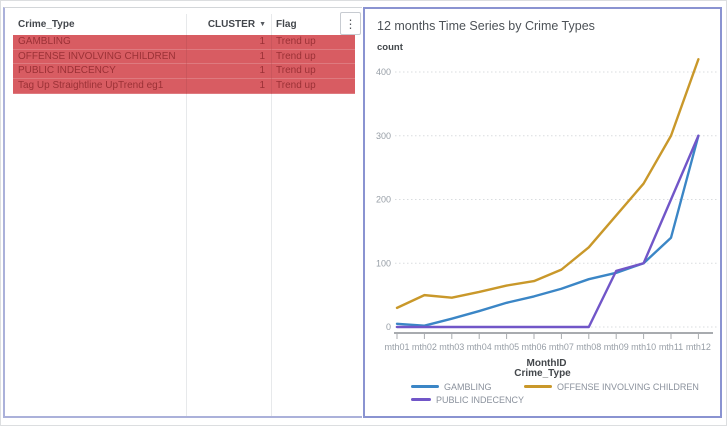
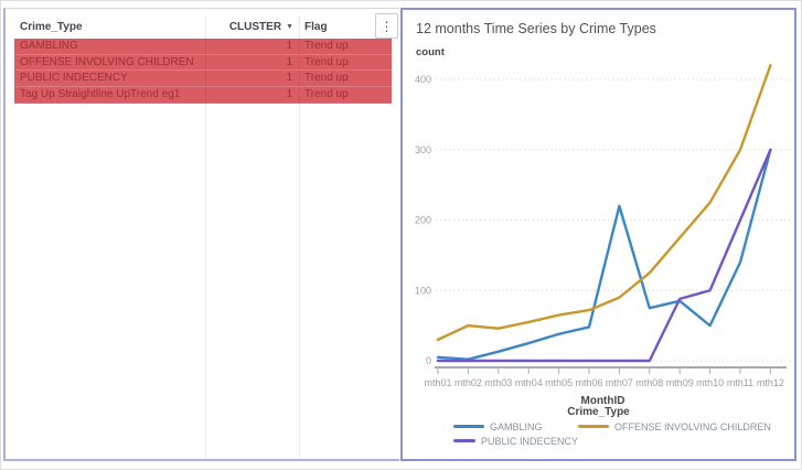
GAMBLING/mth07: 60 -> 220
GAMBLING/mth10: 100 -> 50
